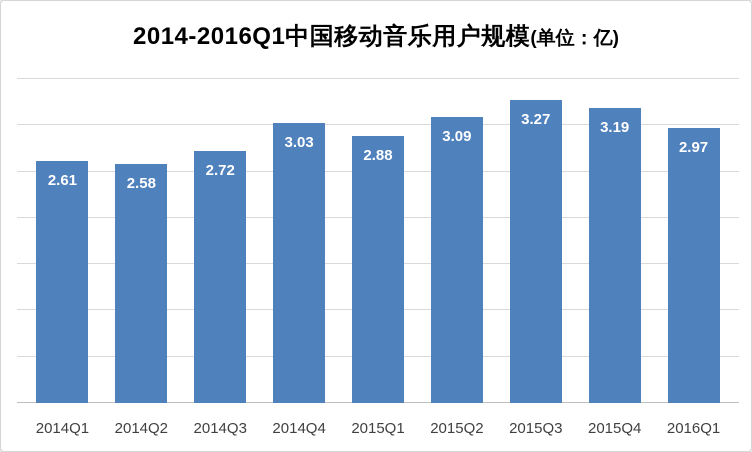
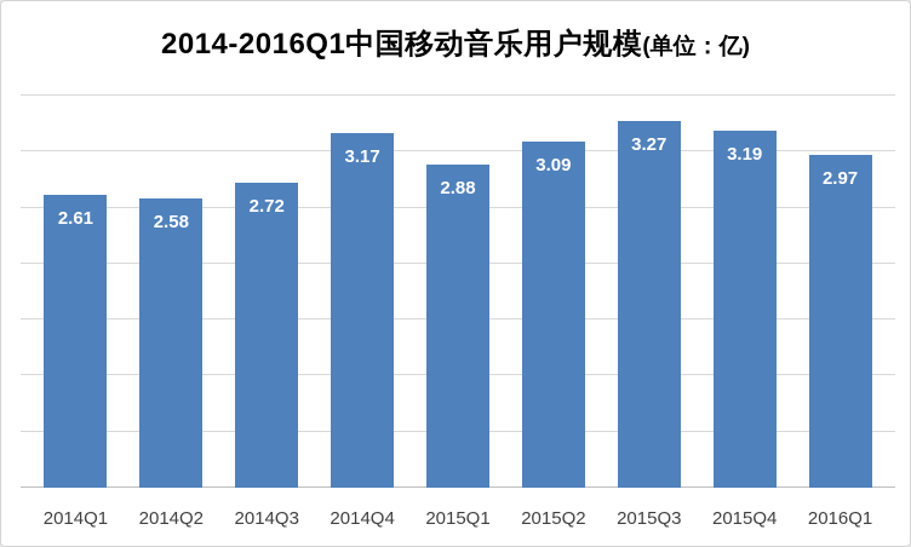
2014Q4: 3.03 -> 3.17
